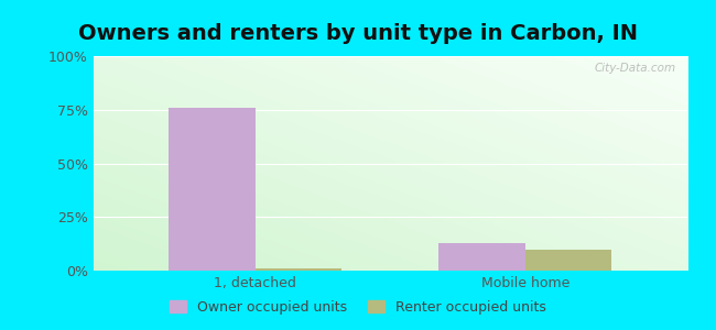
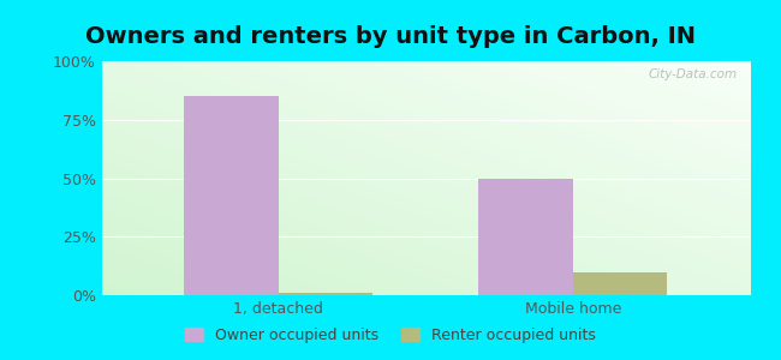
Owner occupied units/1, detached: 76% -> 85%
Owner occupied units/Mobile home: 13% -> 50%
